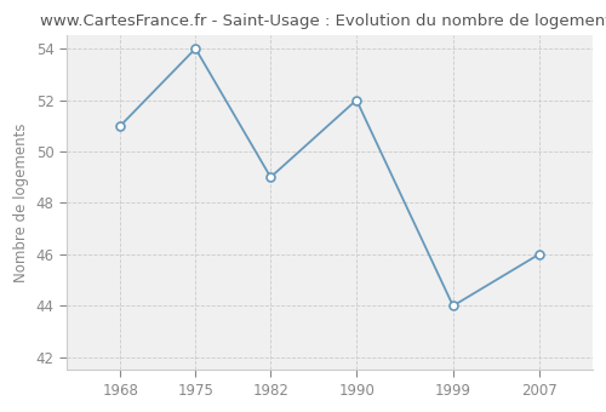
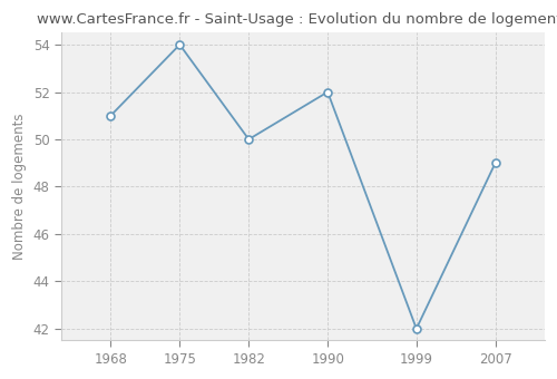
1982: 49 -> 50
1999: 44 -> 42
2007: 46 -> 49
